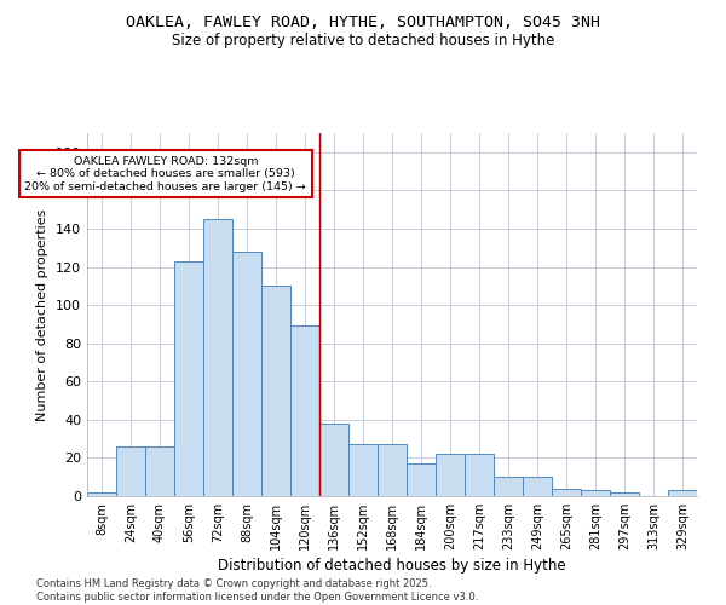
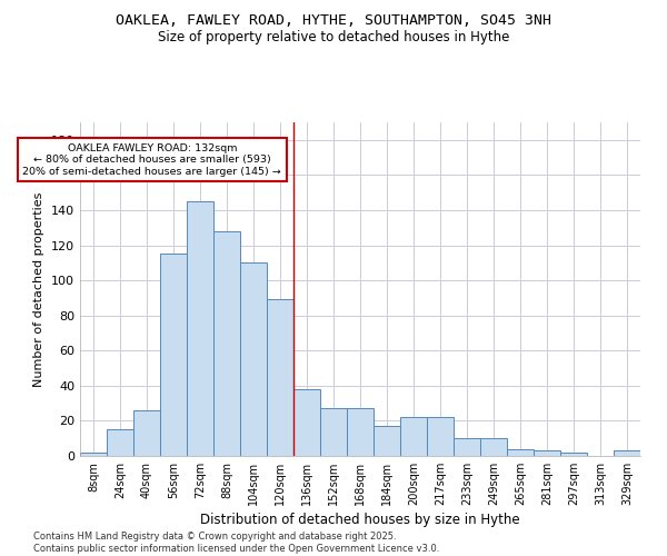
24sqm: 26 -> 15
56sqm: 123 -> 115
